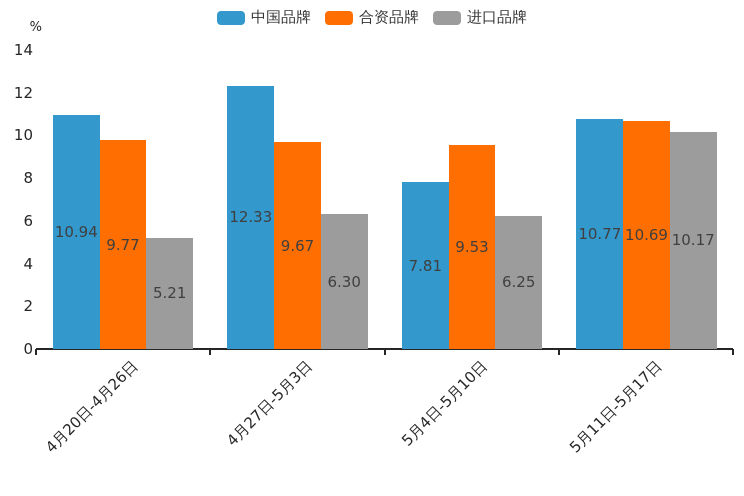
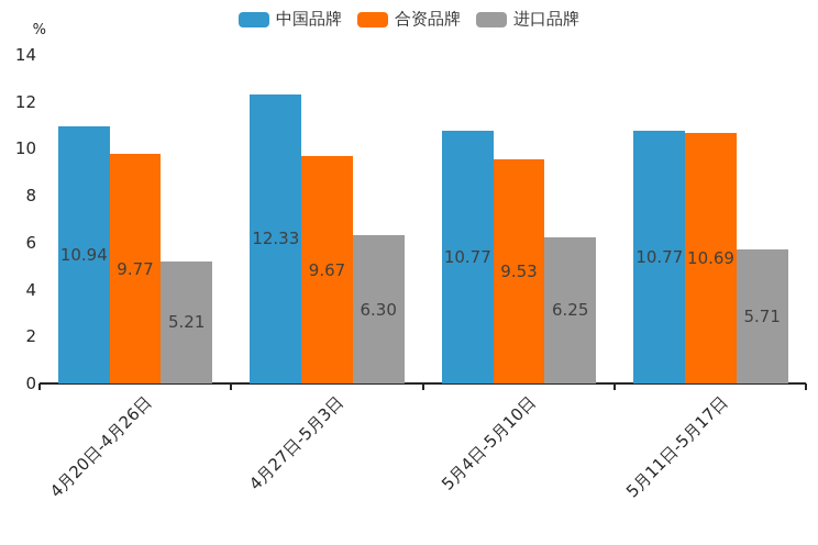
中国品牌/5月4日-5月10日: 7.81 -> 10.77
进口品牌/5月11日-5月17日: 10.17 -> 5.71
